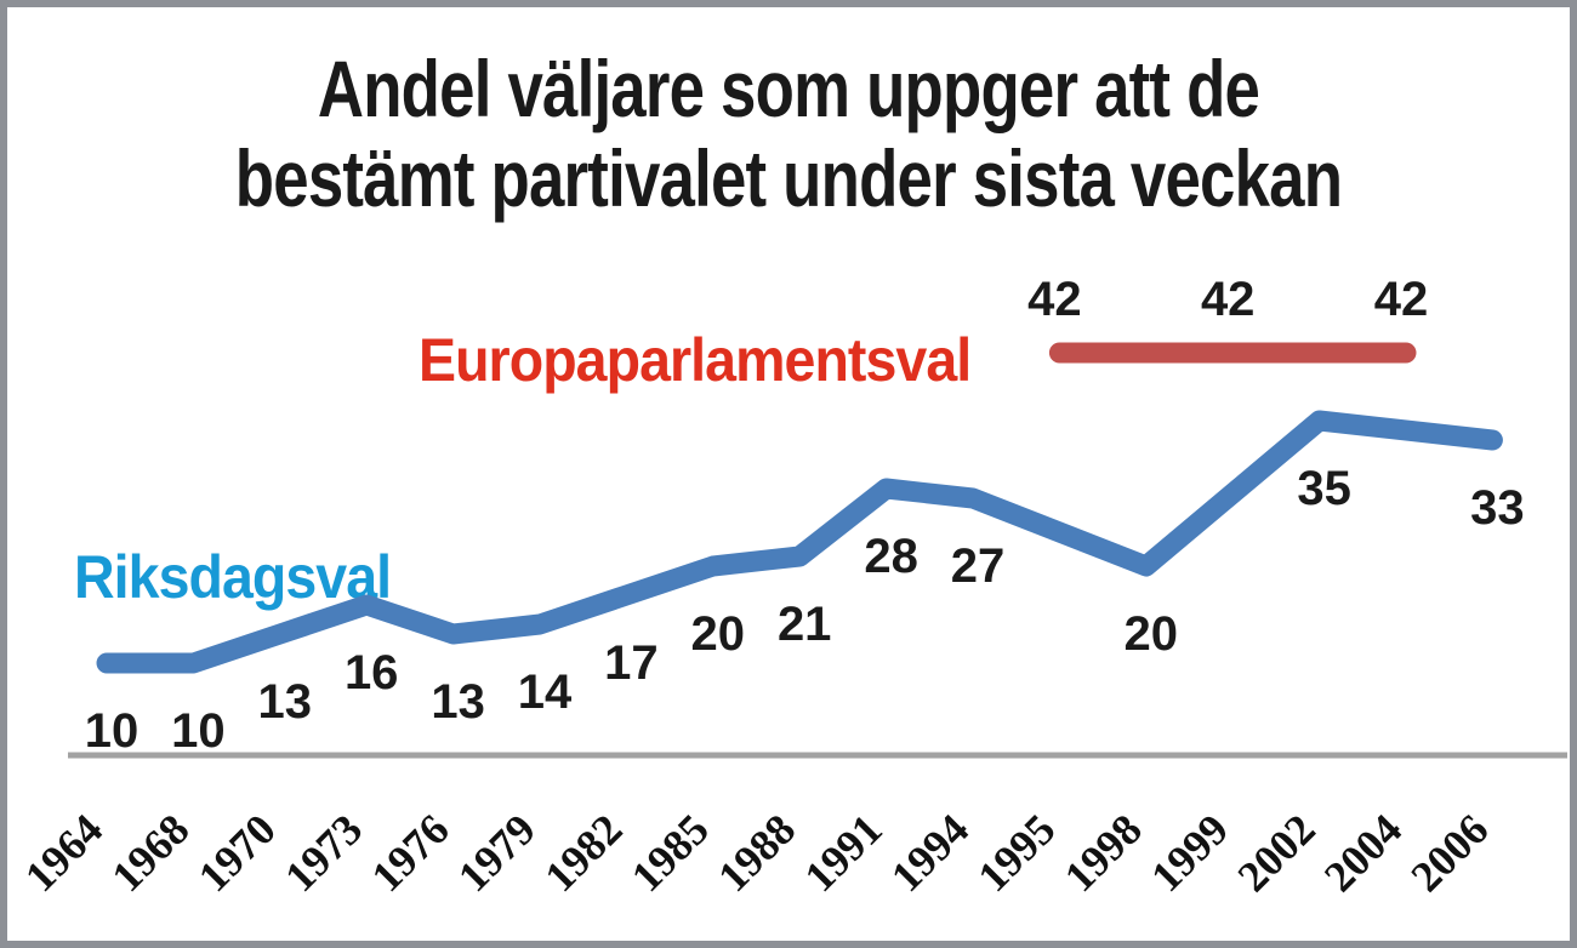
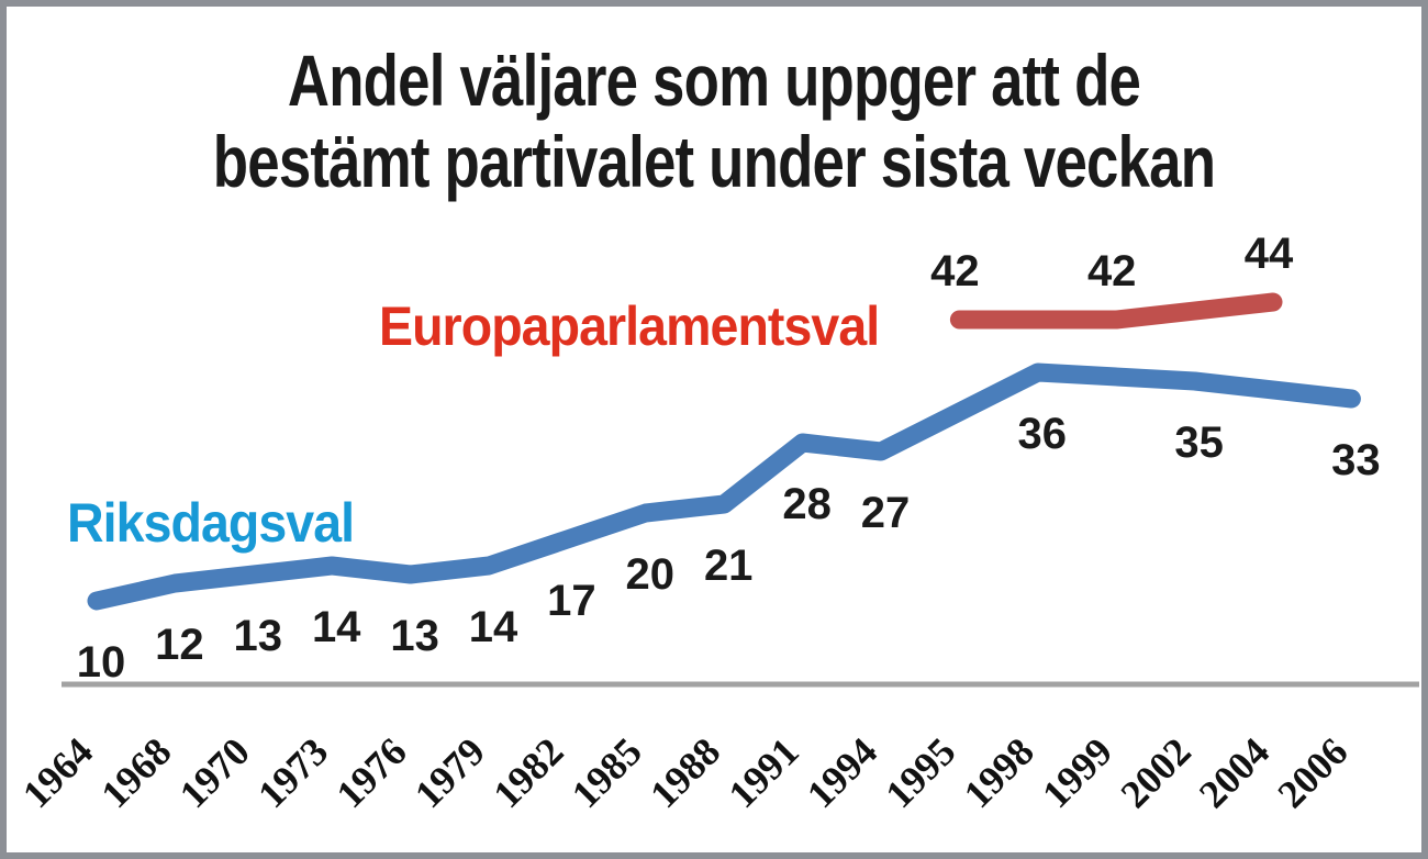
Riksdagsval/1968: 10 -> 12
Riksdagsval/1973: 16 -> 14
Riksdagsval/1998: 20 -> 36
Europaparlamentsval/2004: 42 -> 44
